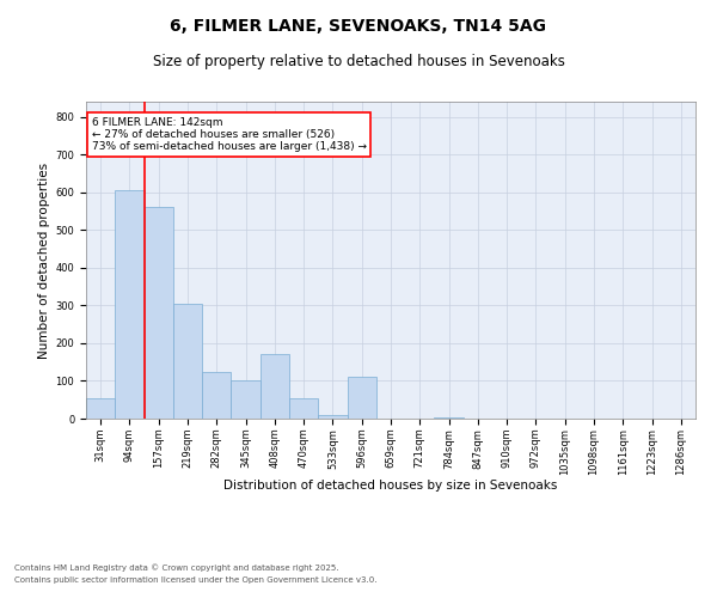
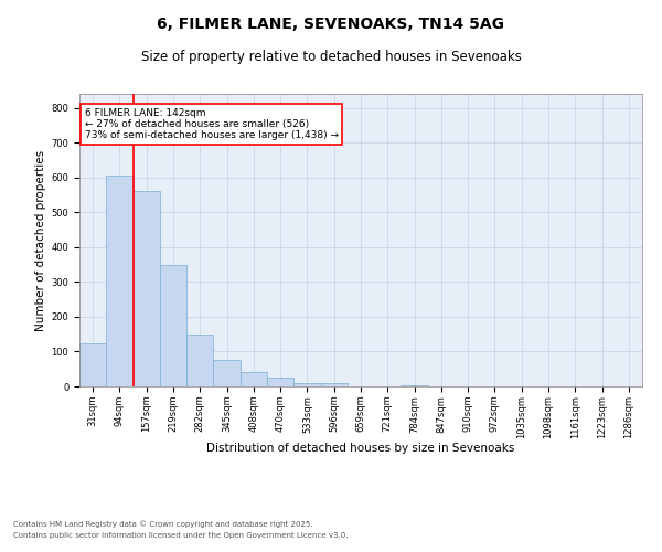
31sqm: 55 -> 125
219sqm: 305 -> 350
282sqm: 125 -> 150
345sqm: 100 -> 75
408sqm: 170 -> 40
470sqm: 55 -> 25
596sqm: 110 -> 8
